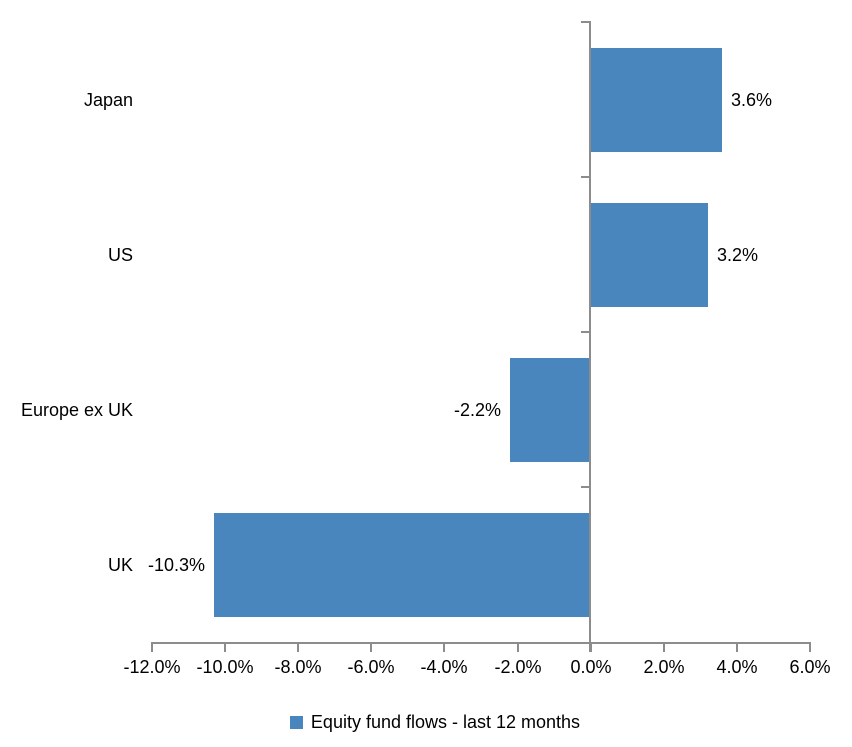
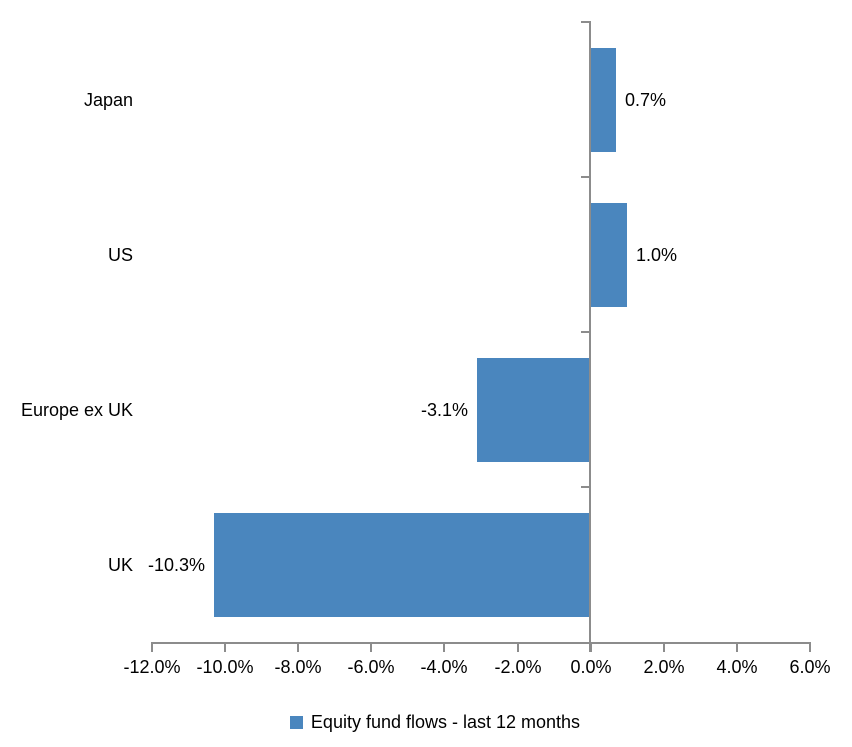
Japan: 3.6% -> 0.7%
US: 3.2% -> 1.0%
Europe ex UK: -2.2% -> -3.1%
